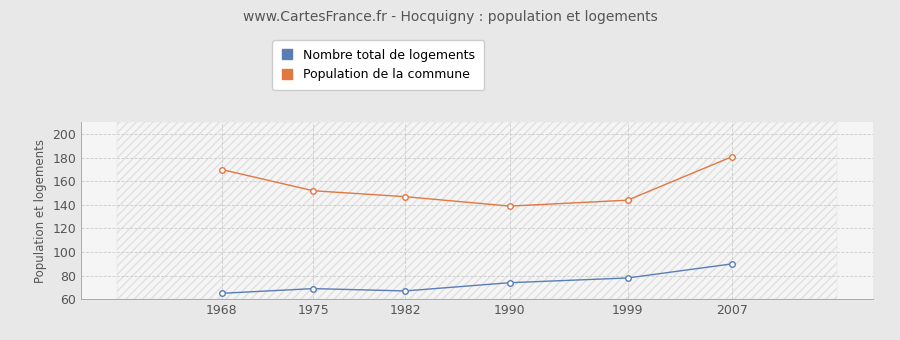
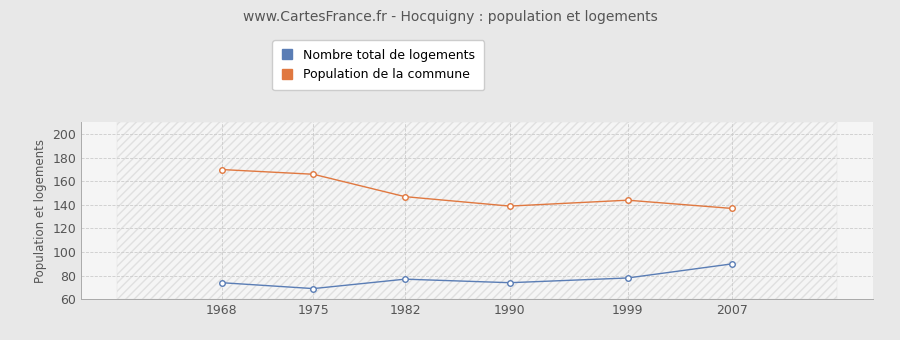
Nombre total de logements/1968: 65 -> 74
Population de la commune/1975: 152 -> 166
Nombre total de logements/1982: 67 -> 77
Population de la commune/2007: 181 -> 137
